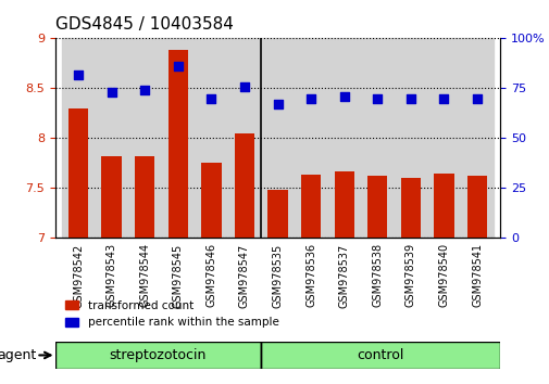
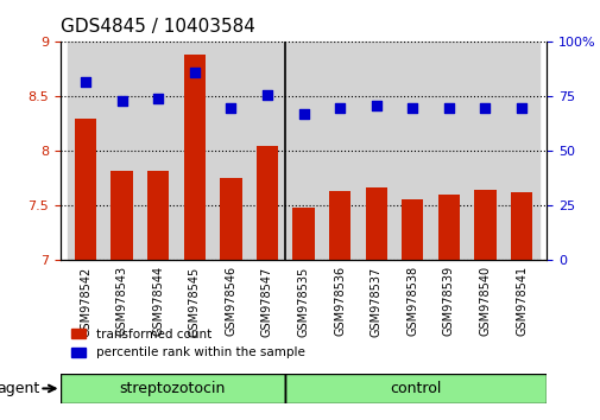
transformed count/GSM978538: 7.62 -> 7.56
